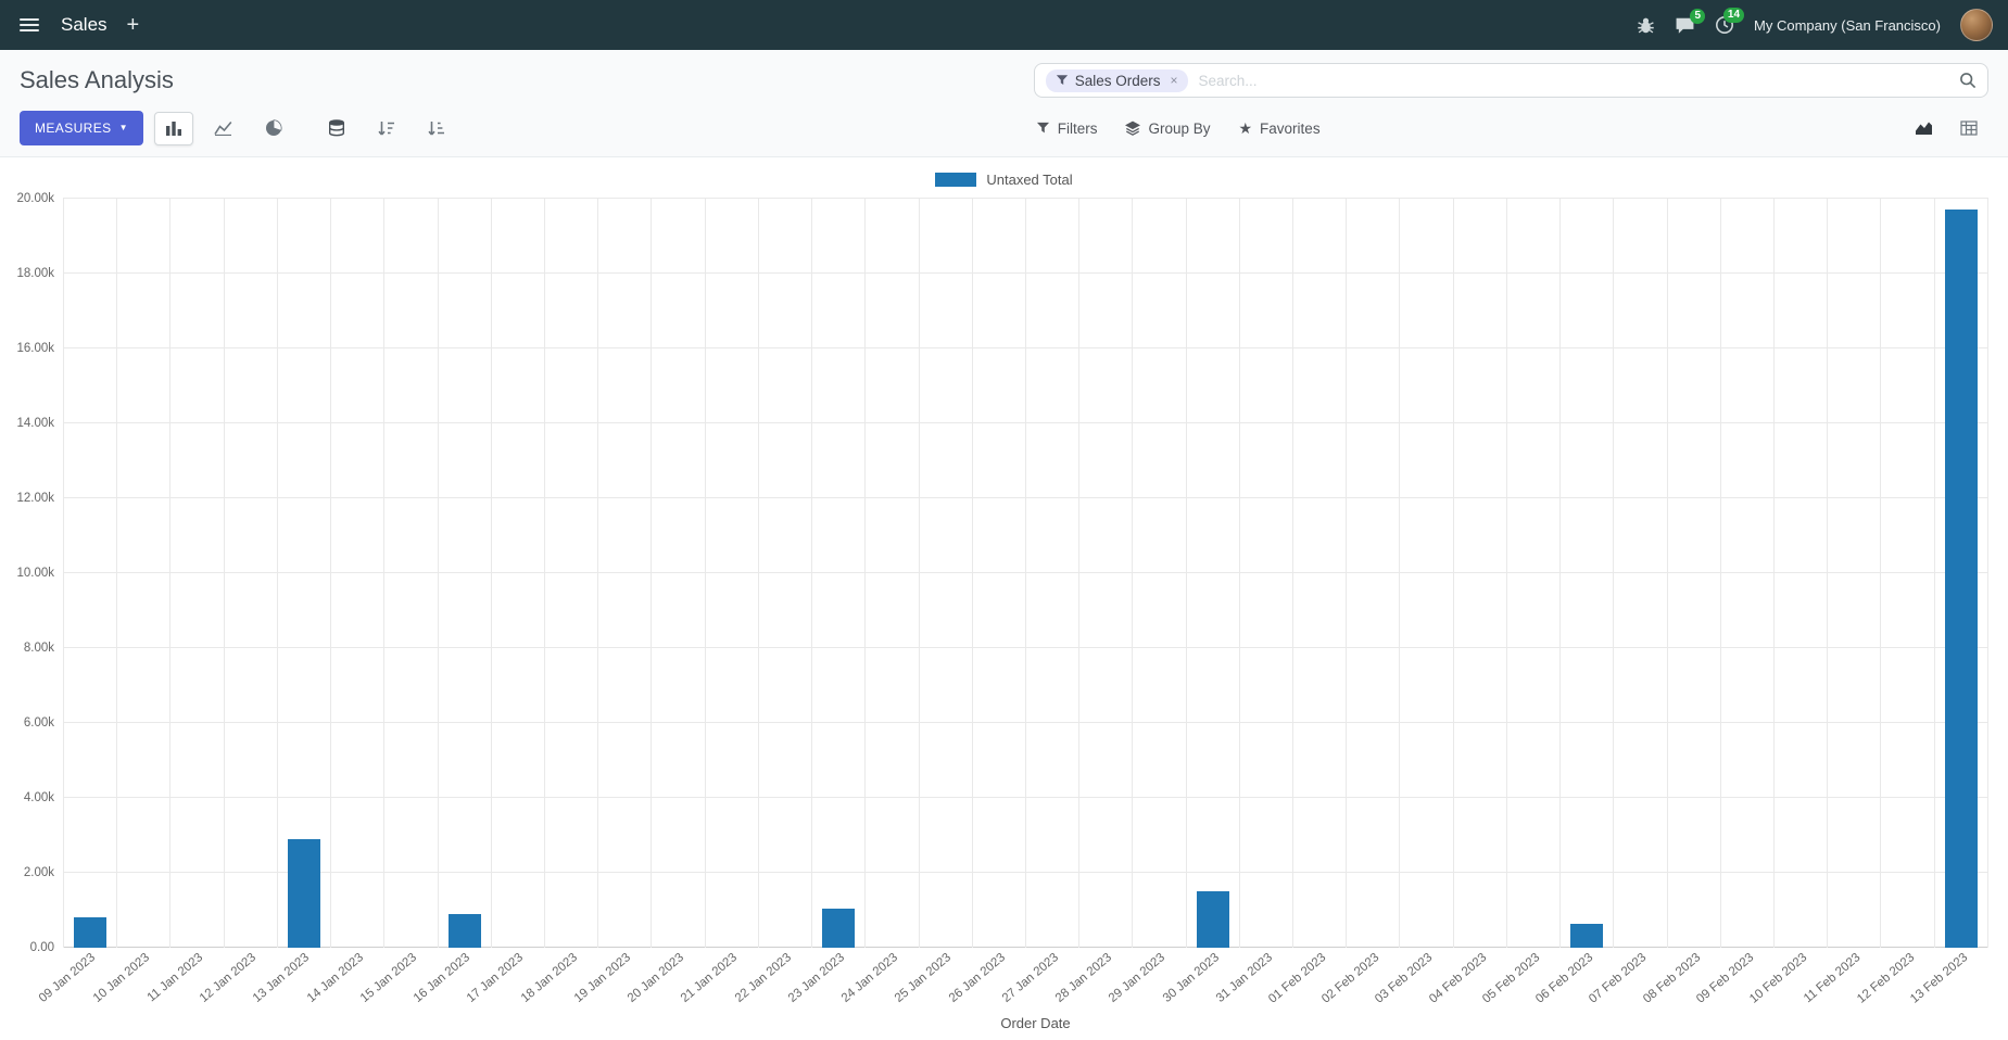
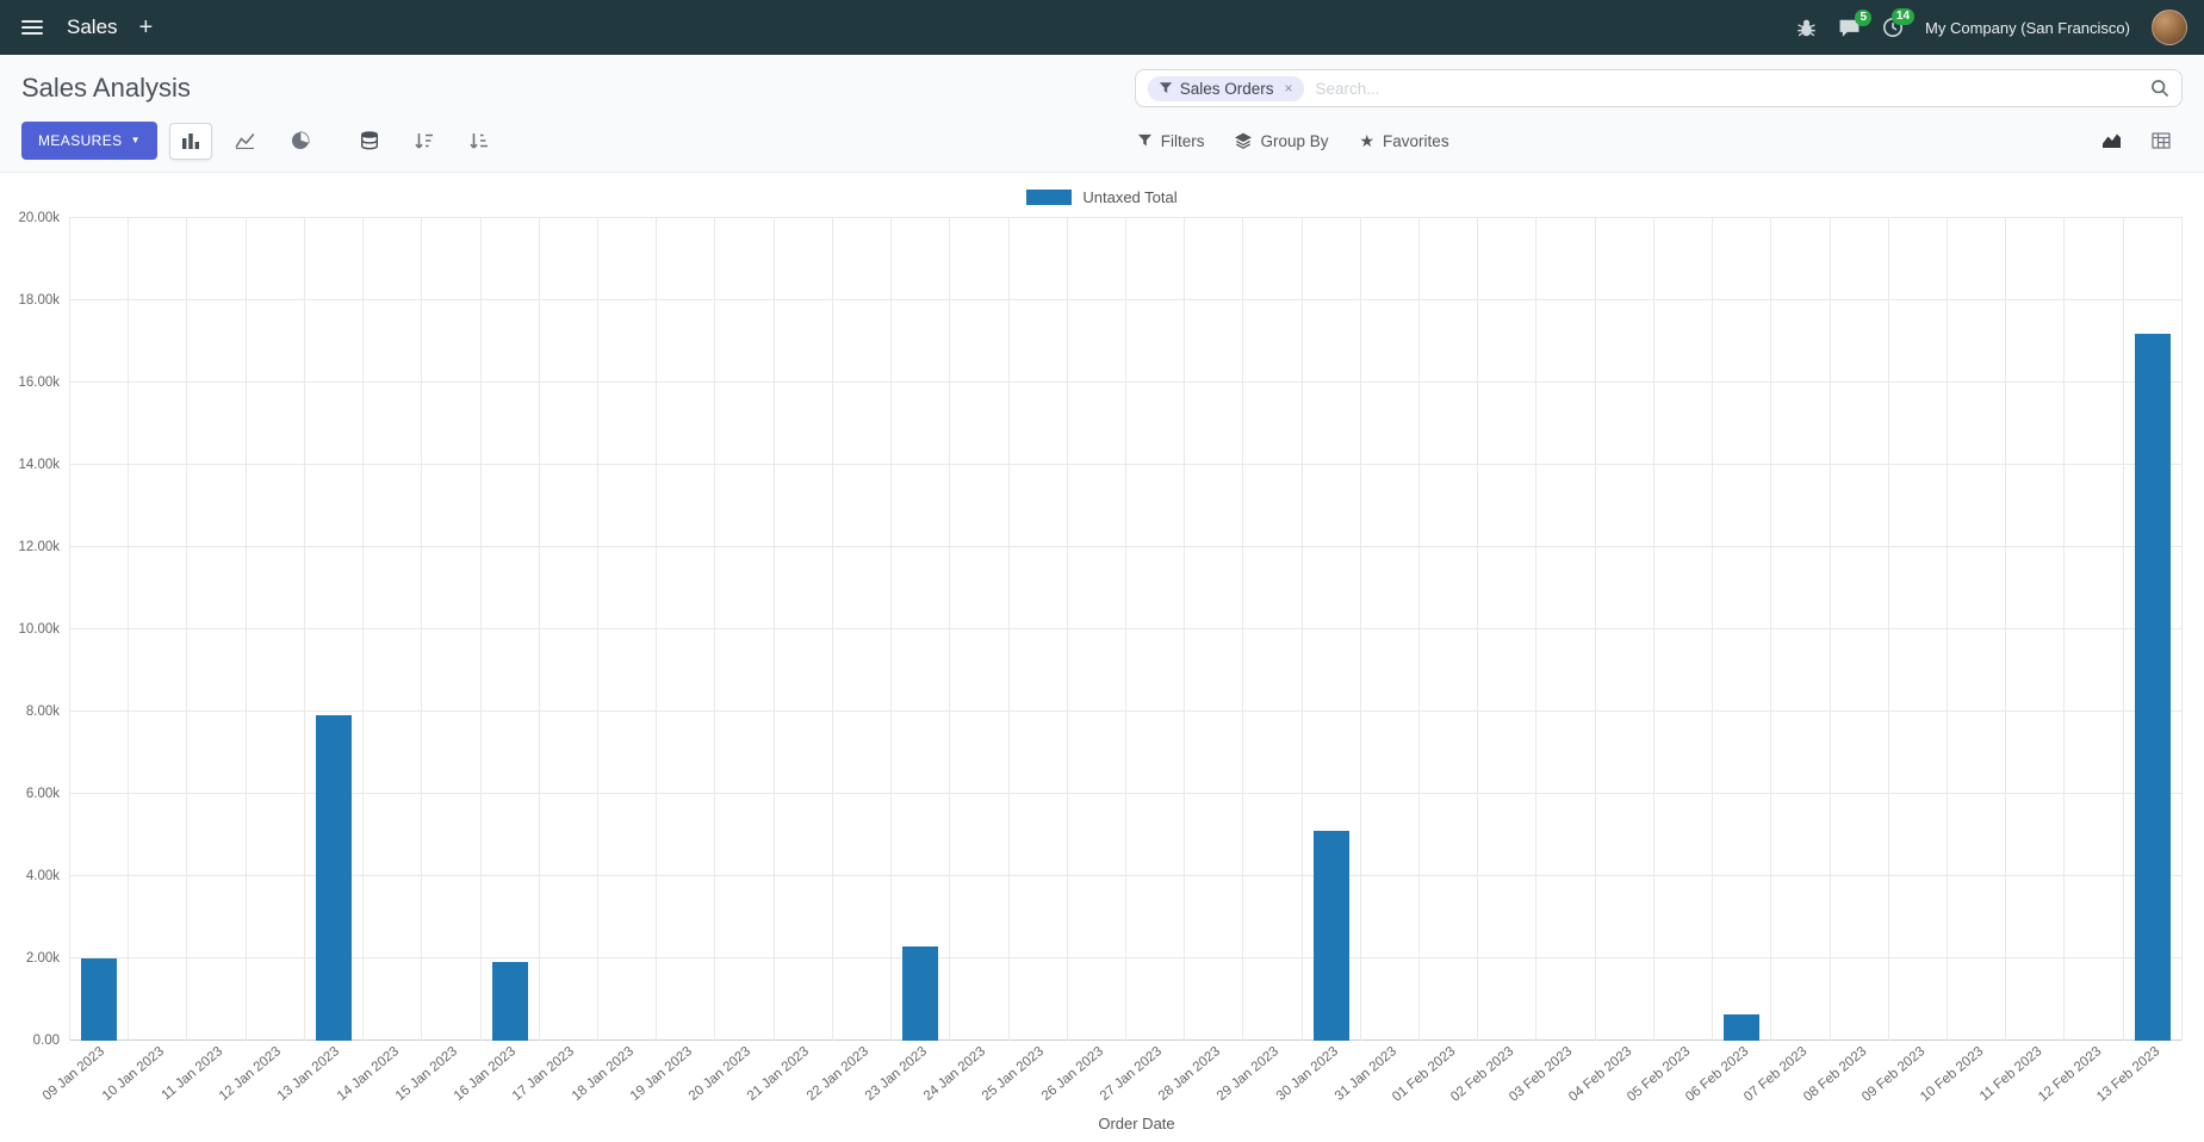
09 Jan 2023: 0.8k -> 2.0k
13 Jan 2023: 2.9k -> 7.9k
16 Jan 2023: 0.9k -> 1.9k
23 Jan 2023: 1.0k -> 2.3k
30 Jan 2023: 1.5k -> 5.1k
13 Feb 2023: 19.7k -> 17.2k
